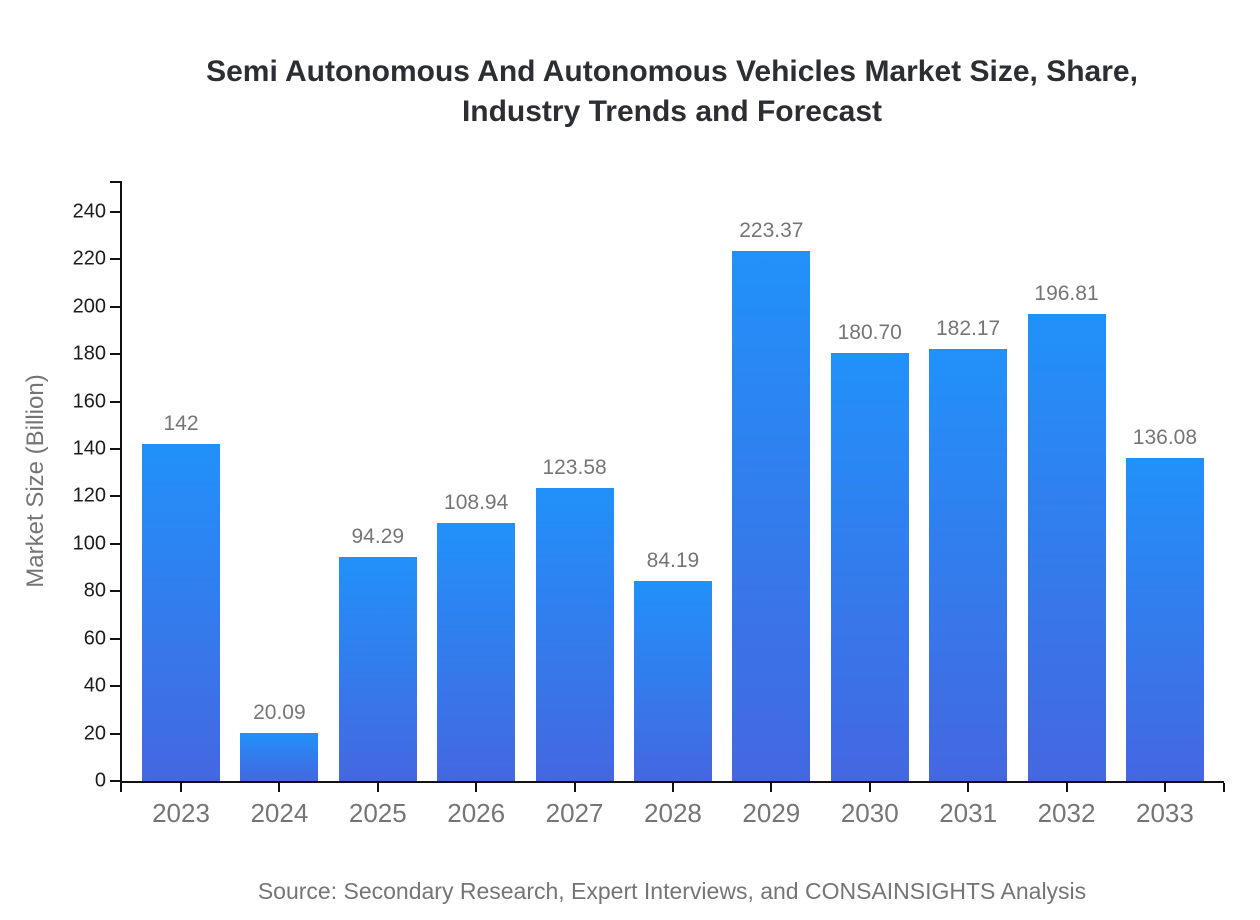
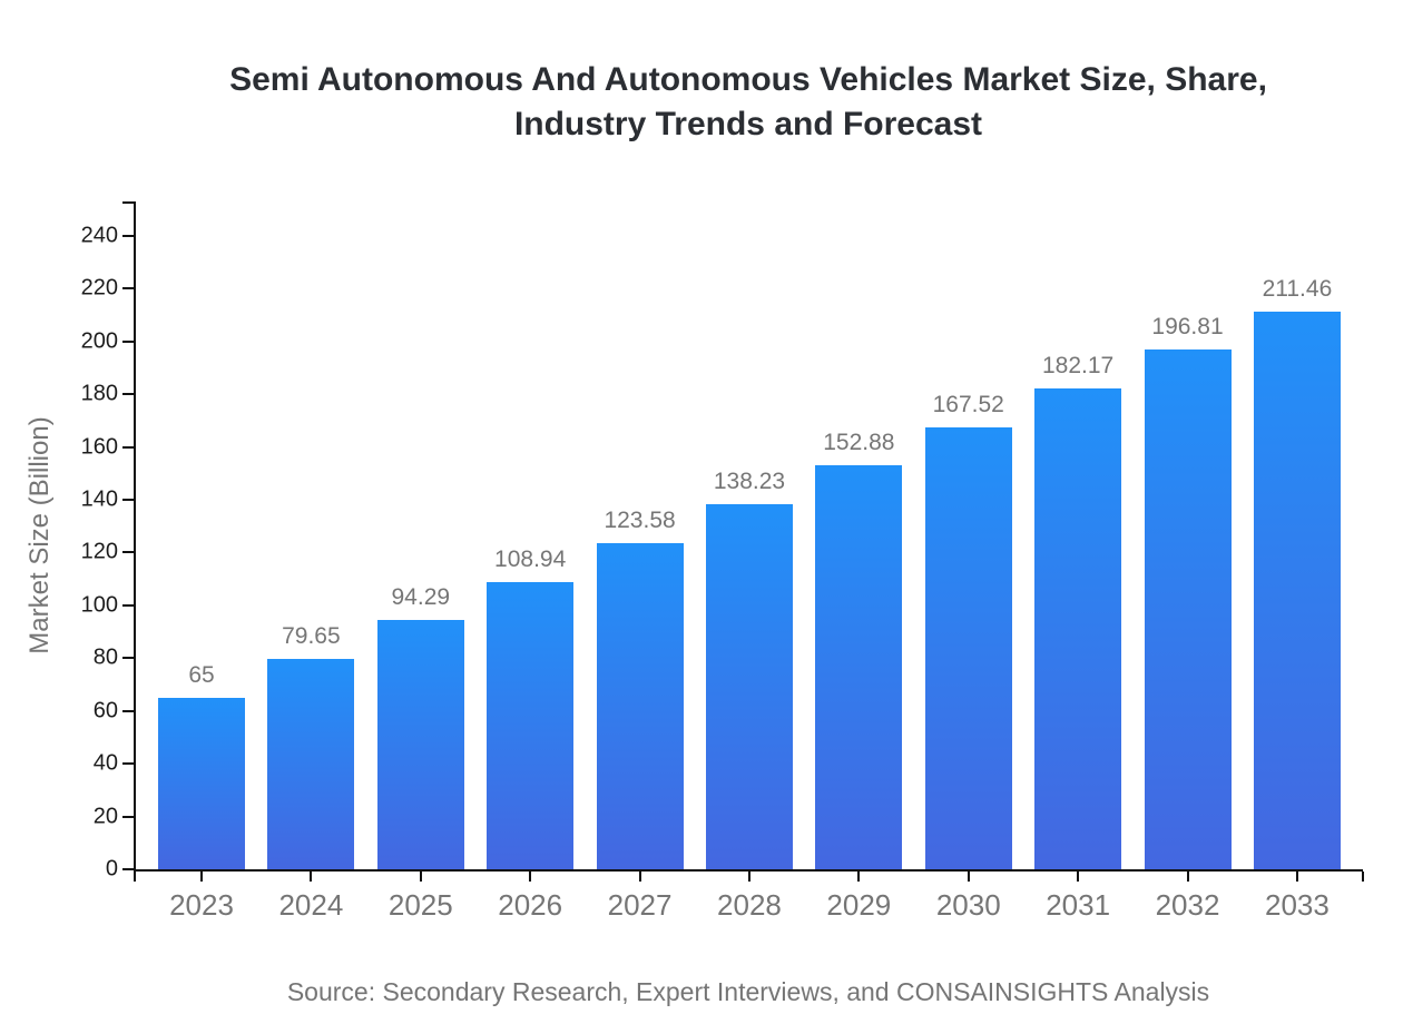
2023: 142 -> 65
2024: 20.09 -> 79.65
2028: 84.19 -> 138.23
2029: 223.37 -> 152.88
2030: 180.70 -> 167.52
2033: 136.08 -> 211.46
